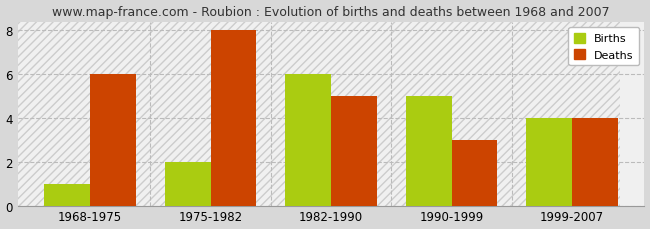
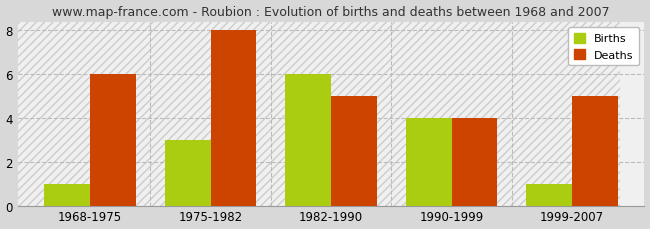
Births/1975-1982: 2 -> 3
Births/1990-1999: 5 -> 4
Deaths/1990-1999: 3 -> 4
Births/1999-2007: 4 -> 1
Deaths/1999-2007: 4 -> 5
